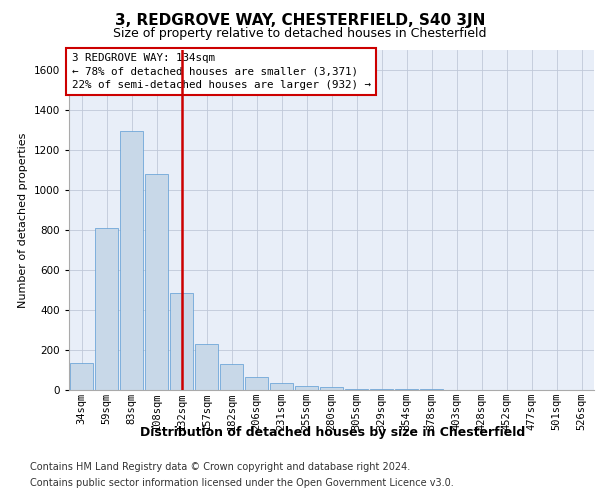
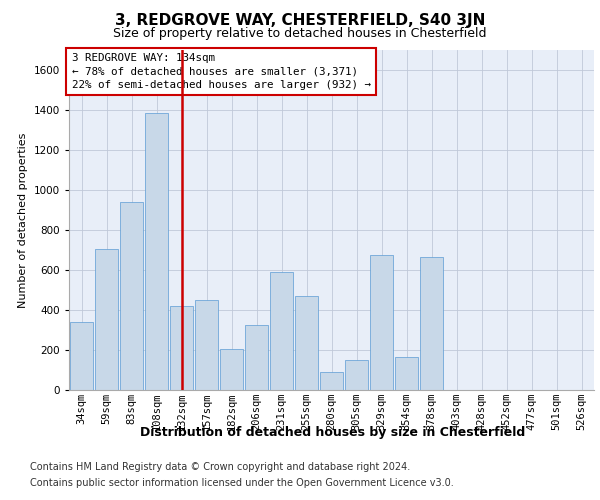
34sqm: 134 -> 340
59sqm: 810 -> 705
83sqm: 1295 -> 940
108sqm: 1080 -> 1385
132sqm: 485 -> 420
157sqm: 230 -> 450
182sqm: 130 -> 205
206sqm: 65 -> 325
231sqm: 35 -> 590
255sqm: 20 -> 470
280sqm: 15 -> 90
305sqm: 5 -> 150
329sqm: 5 -> 675
354sqm: 5 -> 165
378sqm: 5 -> 665
